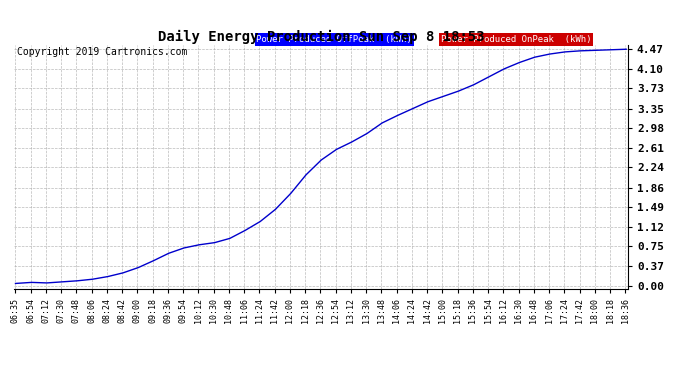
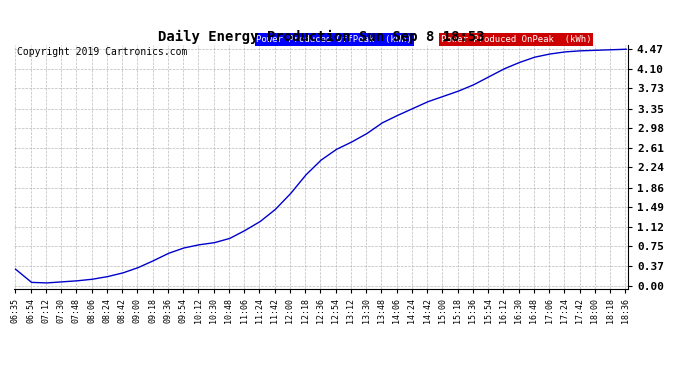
06:35: 0.05 -> 0.32
